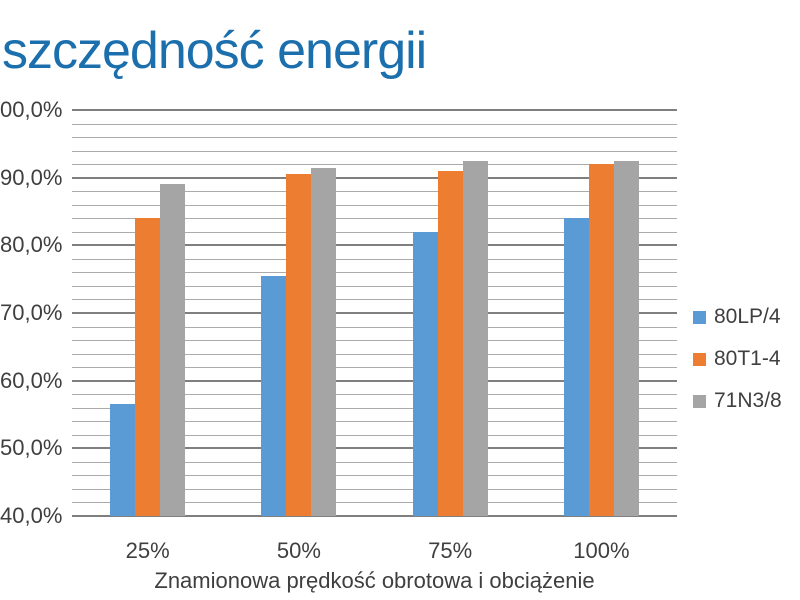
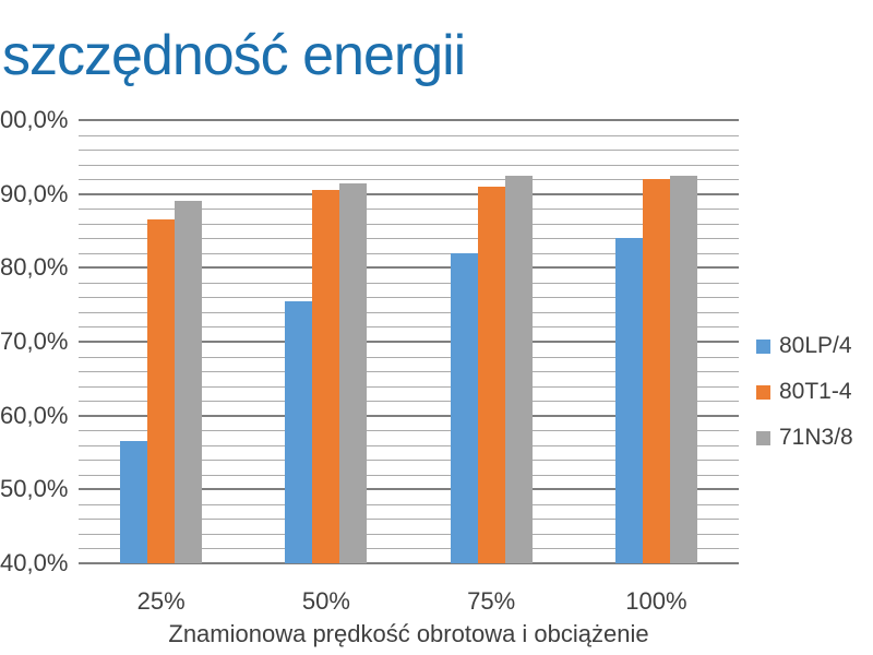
80T1-4/25%: 84% -> 86%
